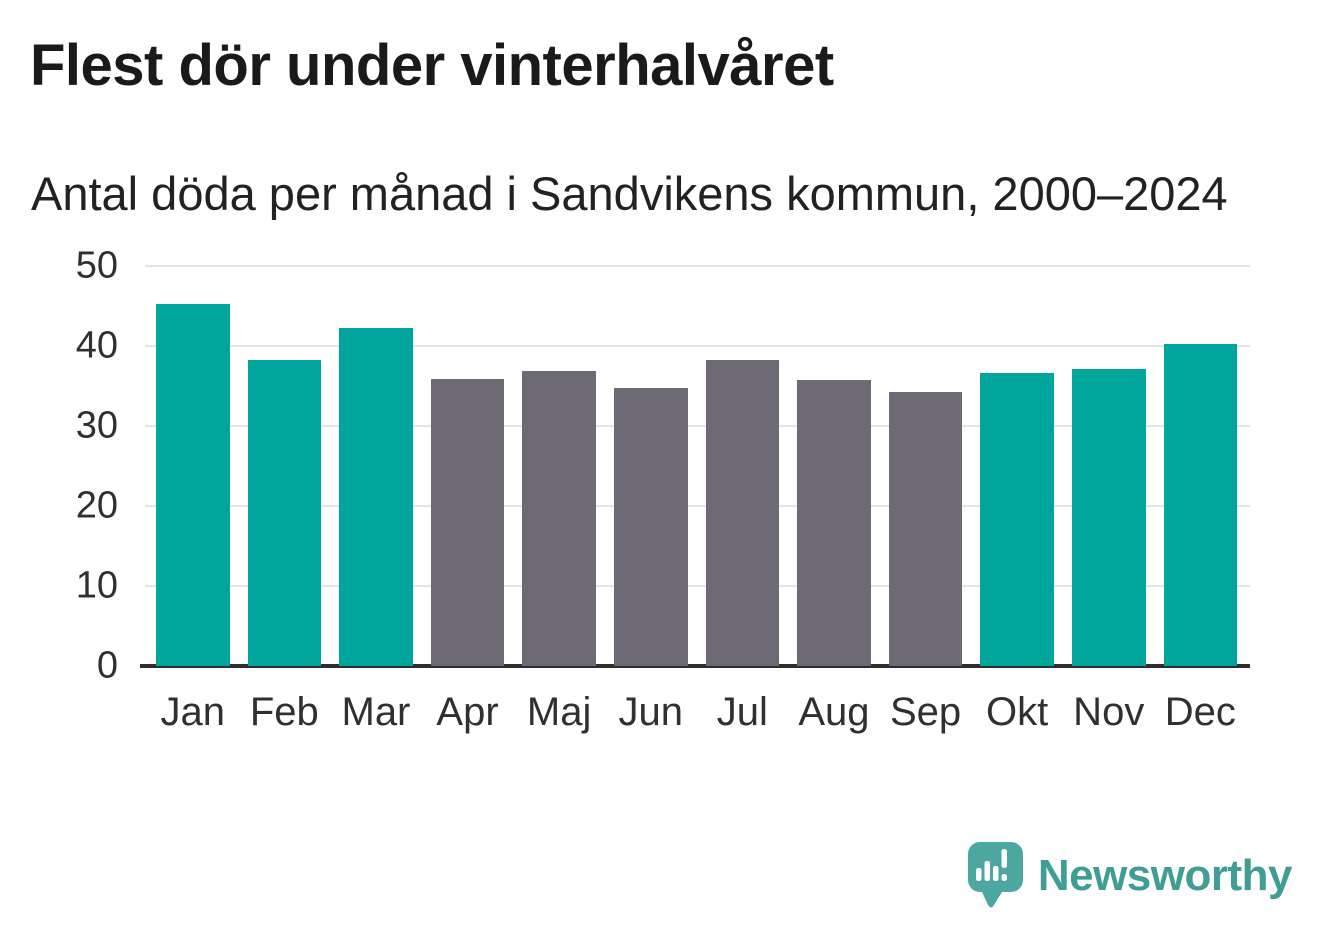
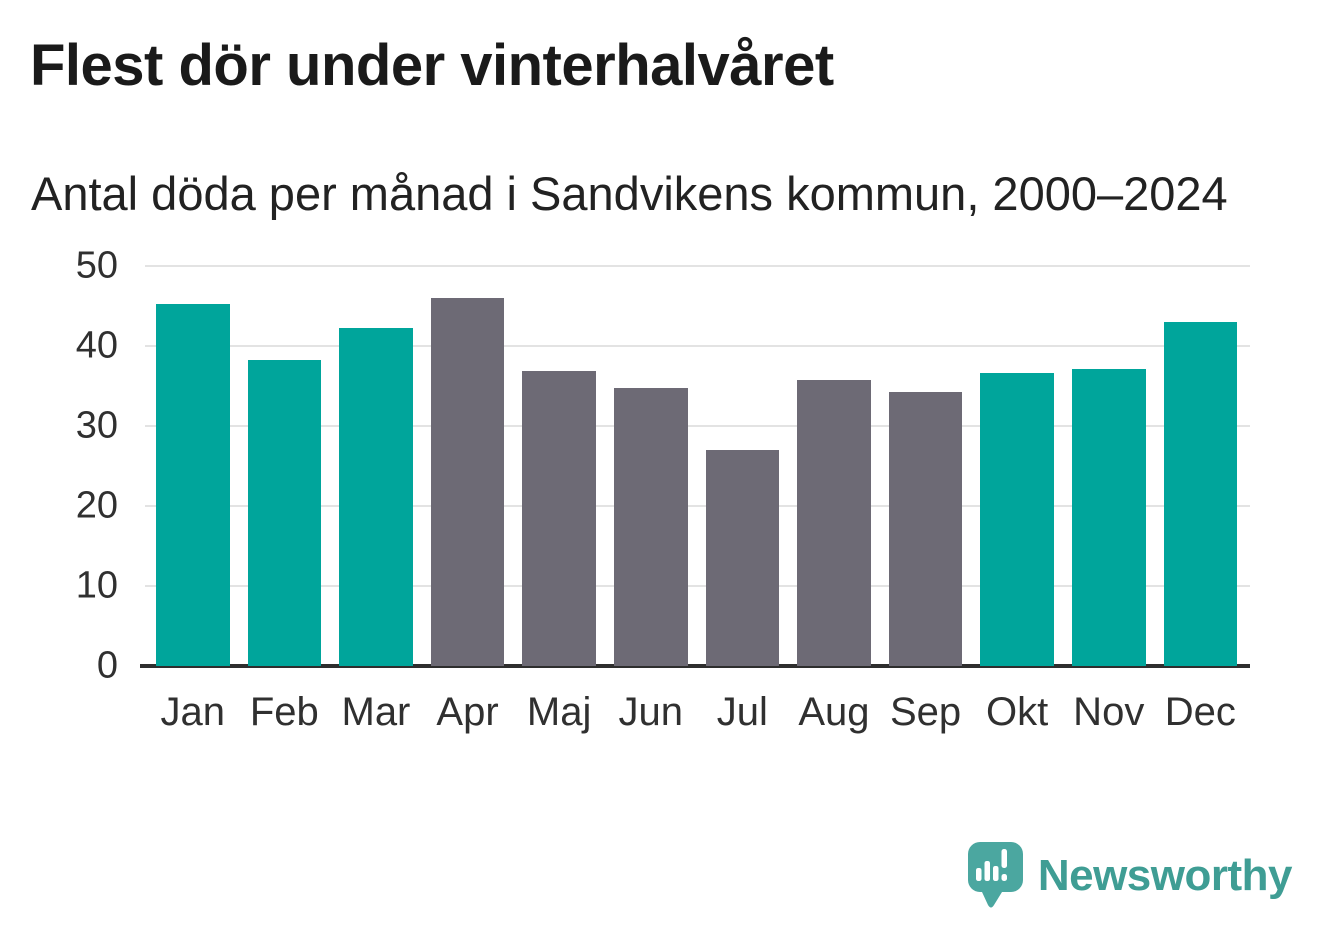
Apr: 36 -> 46
Jul: 38 -> 27
Dec: 40 -> 43
